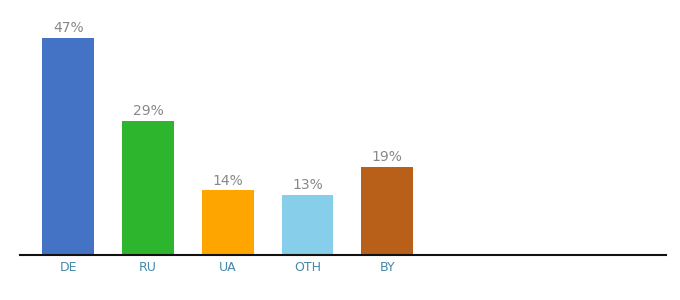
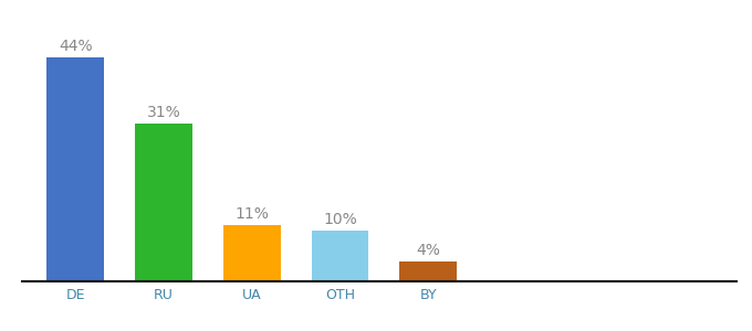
DE: 47% -> 44%
RU: 29% -> 31%
UA: 14% -> 11%
OTH: 13% -> 10%
BY: 19% -> 4%
